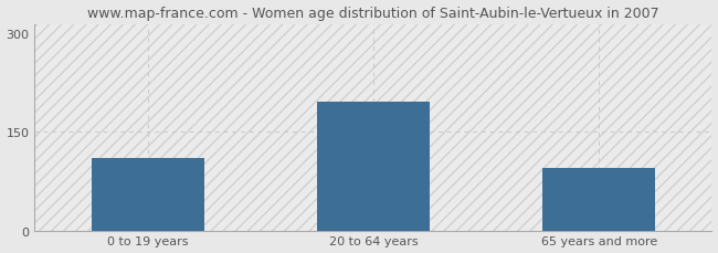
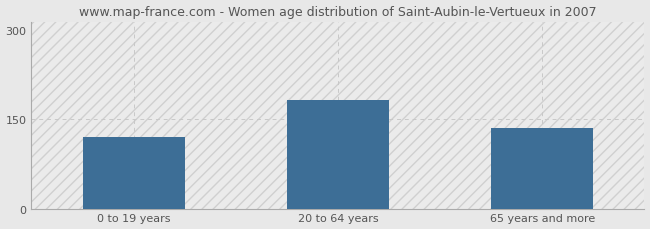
0 to 19 years: 110 -> 120
20 to 64 years: 196 -> 182
65 years and more: 96 -> 136
